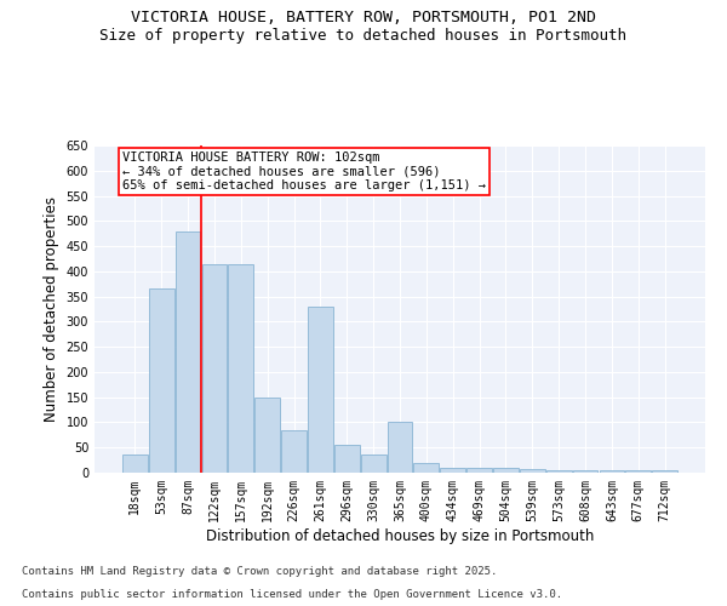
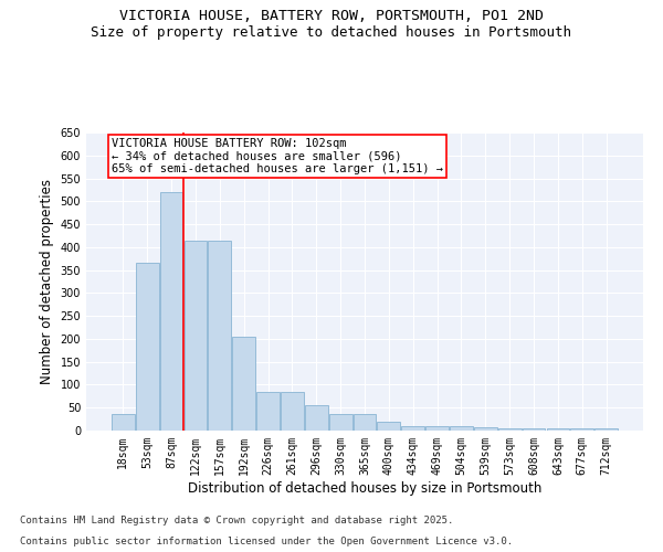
87sqm: 480 -> 520
192sqm: 150 -> 205
261sqm: 330 -> 85
365sqm: 100 -> 35
